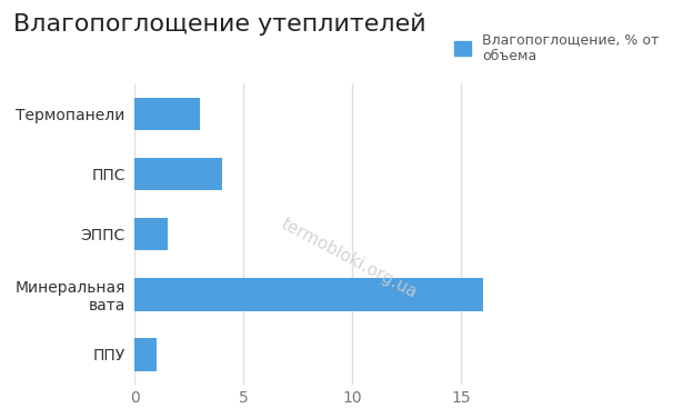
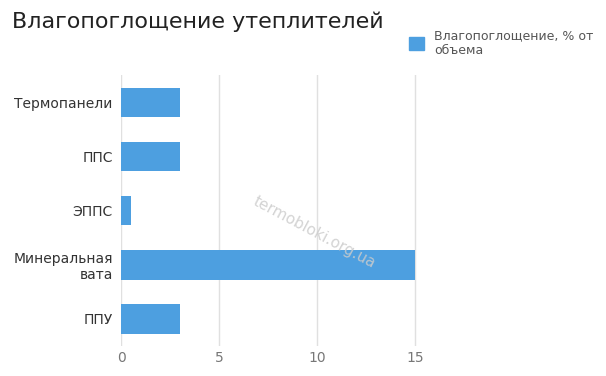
ППС: 4.0 -> 3.0
ЭППС: 1.5 -> 0.5
Минеральная вата: 16.0 -> 15.0
ППУ: 1.0 -> 3.0
